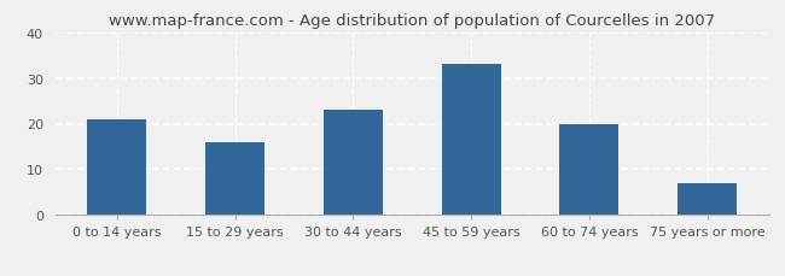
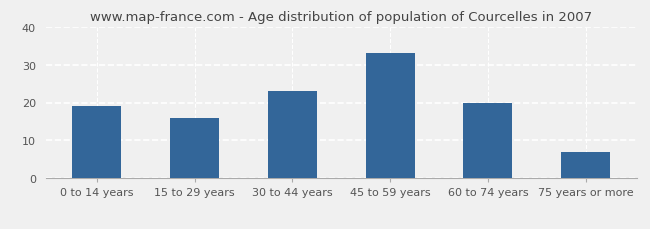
0 to 14 years: 21 -> 19
